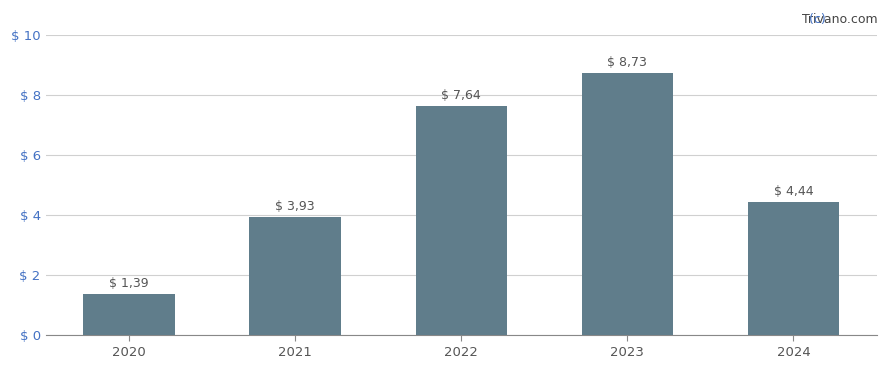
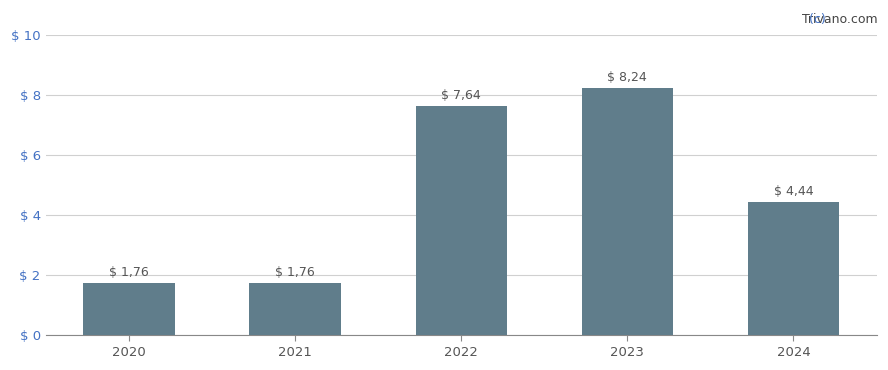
2020: 1,39 -> 1,76
2021: 3,93 -> 1,76
2023: 8,73 -> 8,24
